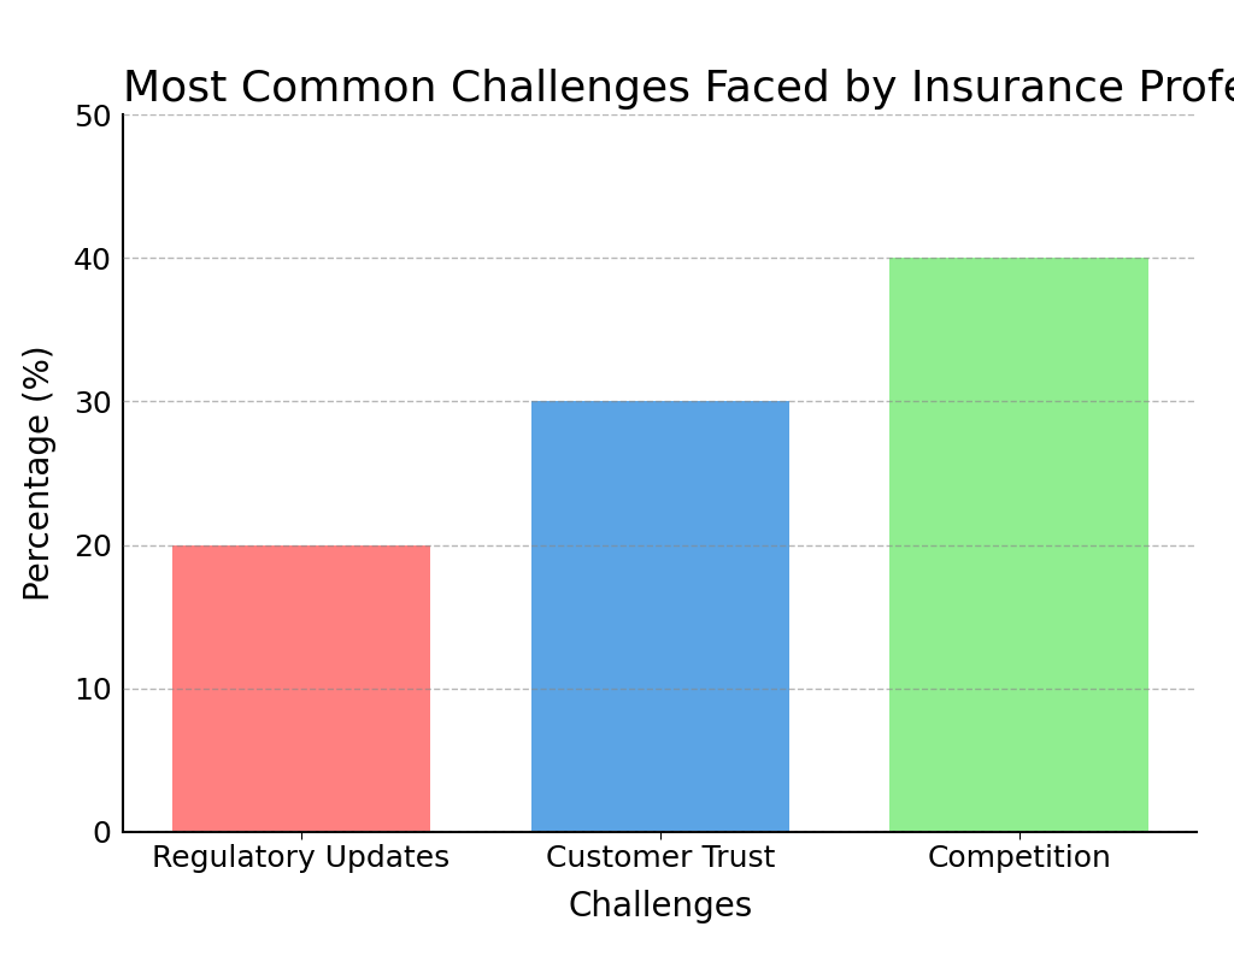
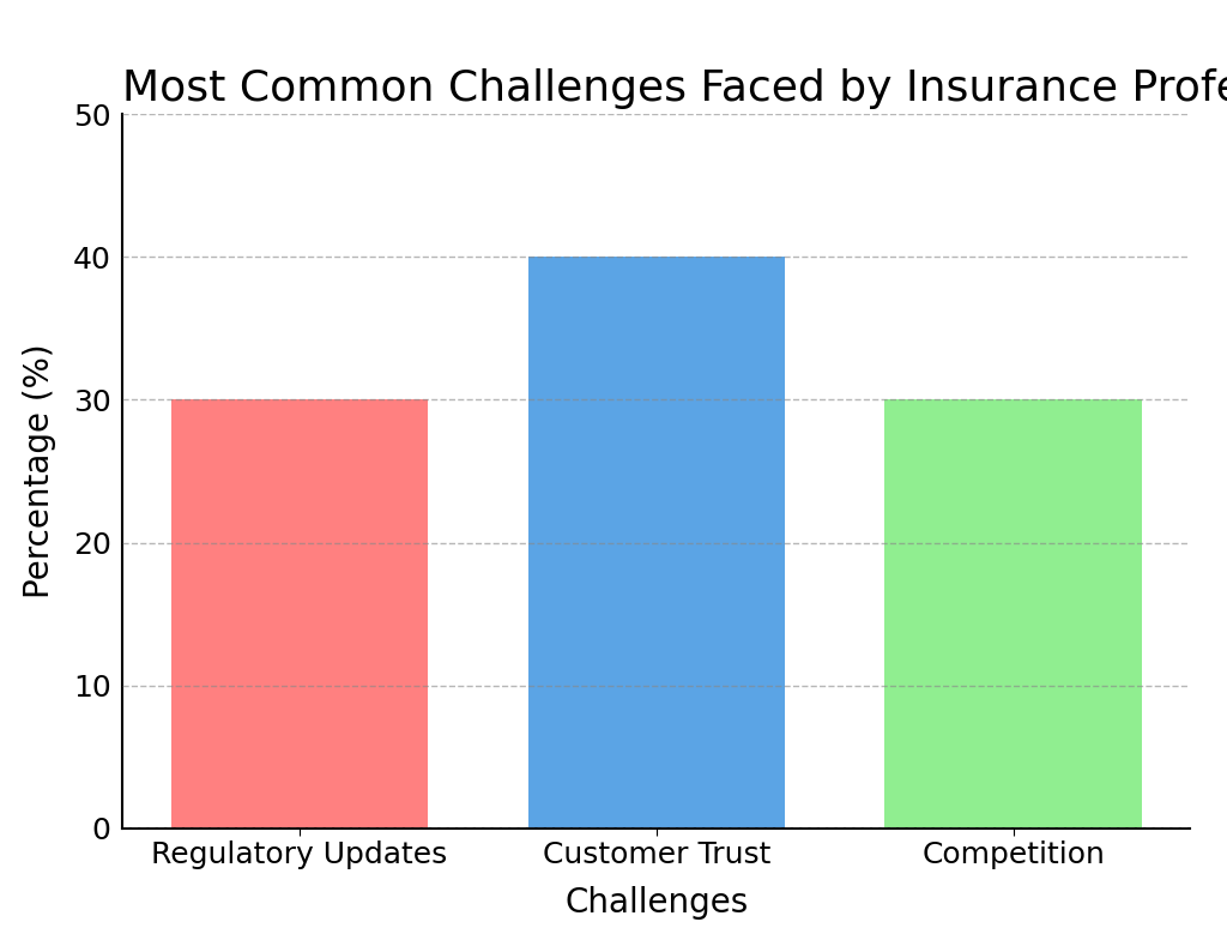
Regulatory Updates: 20 -> 30
Customer Trust: 30 -> 40
Competition: 40 -> 30
